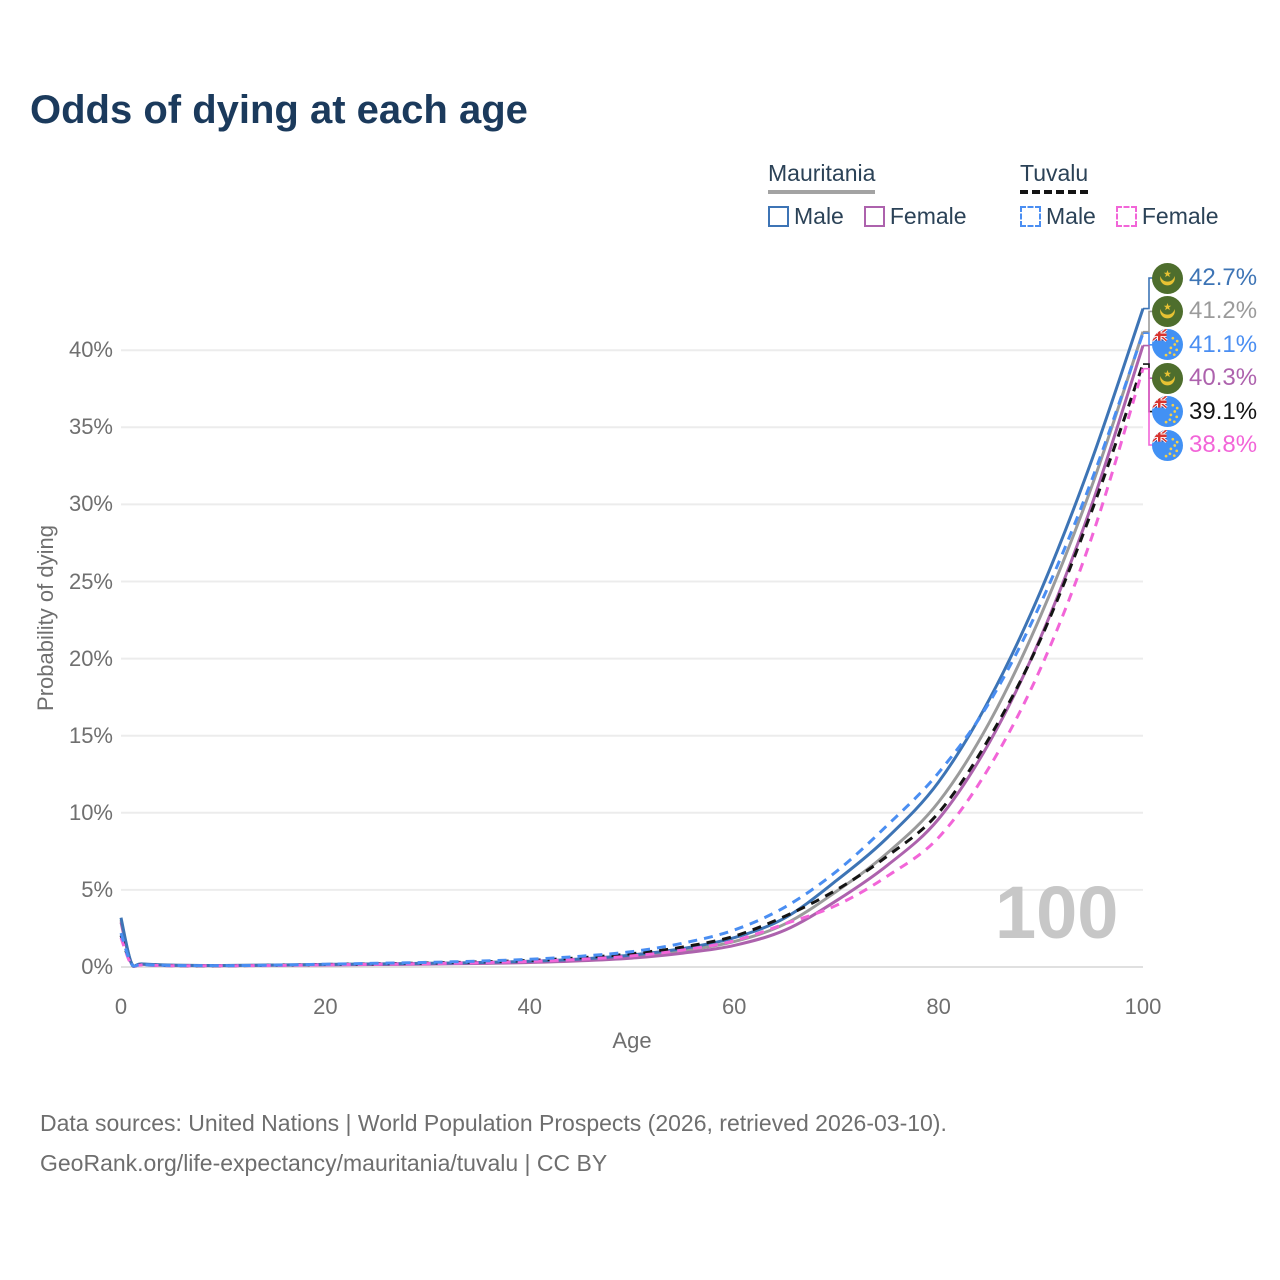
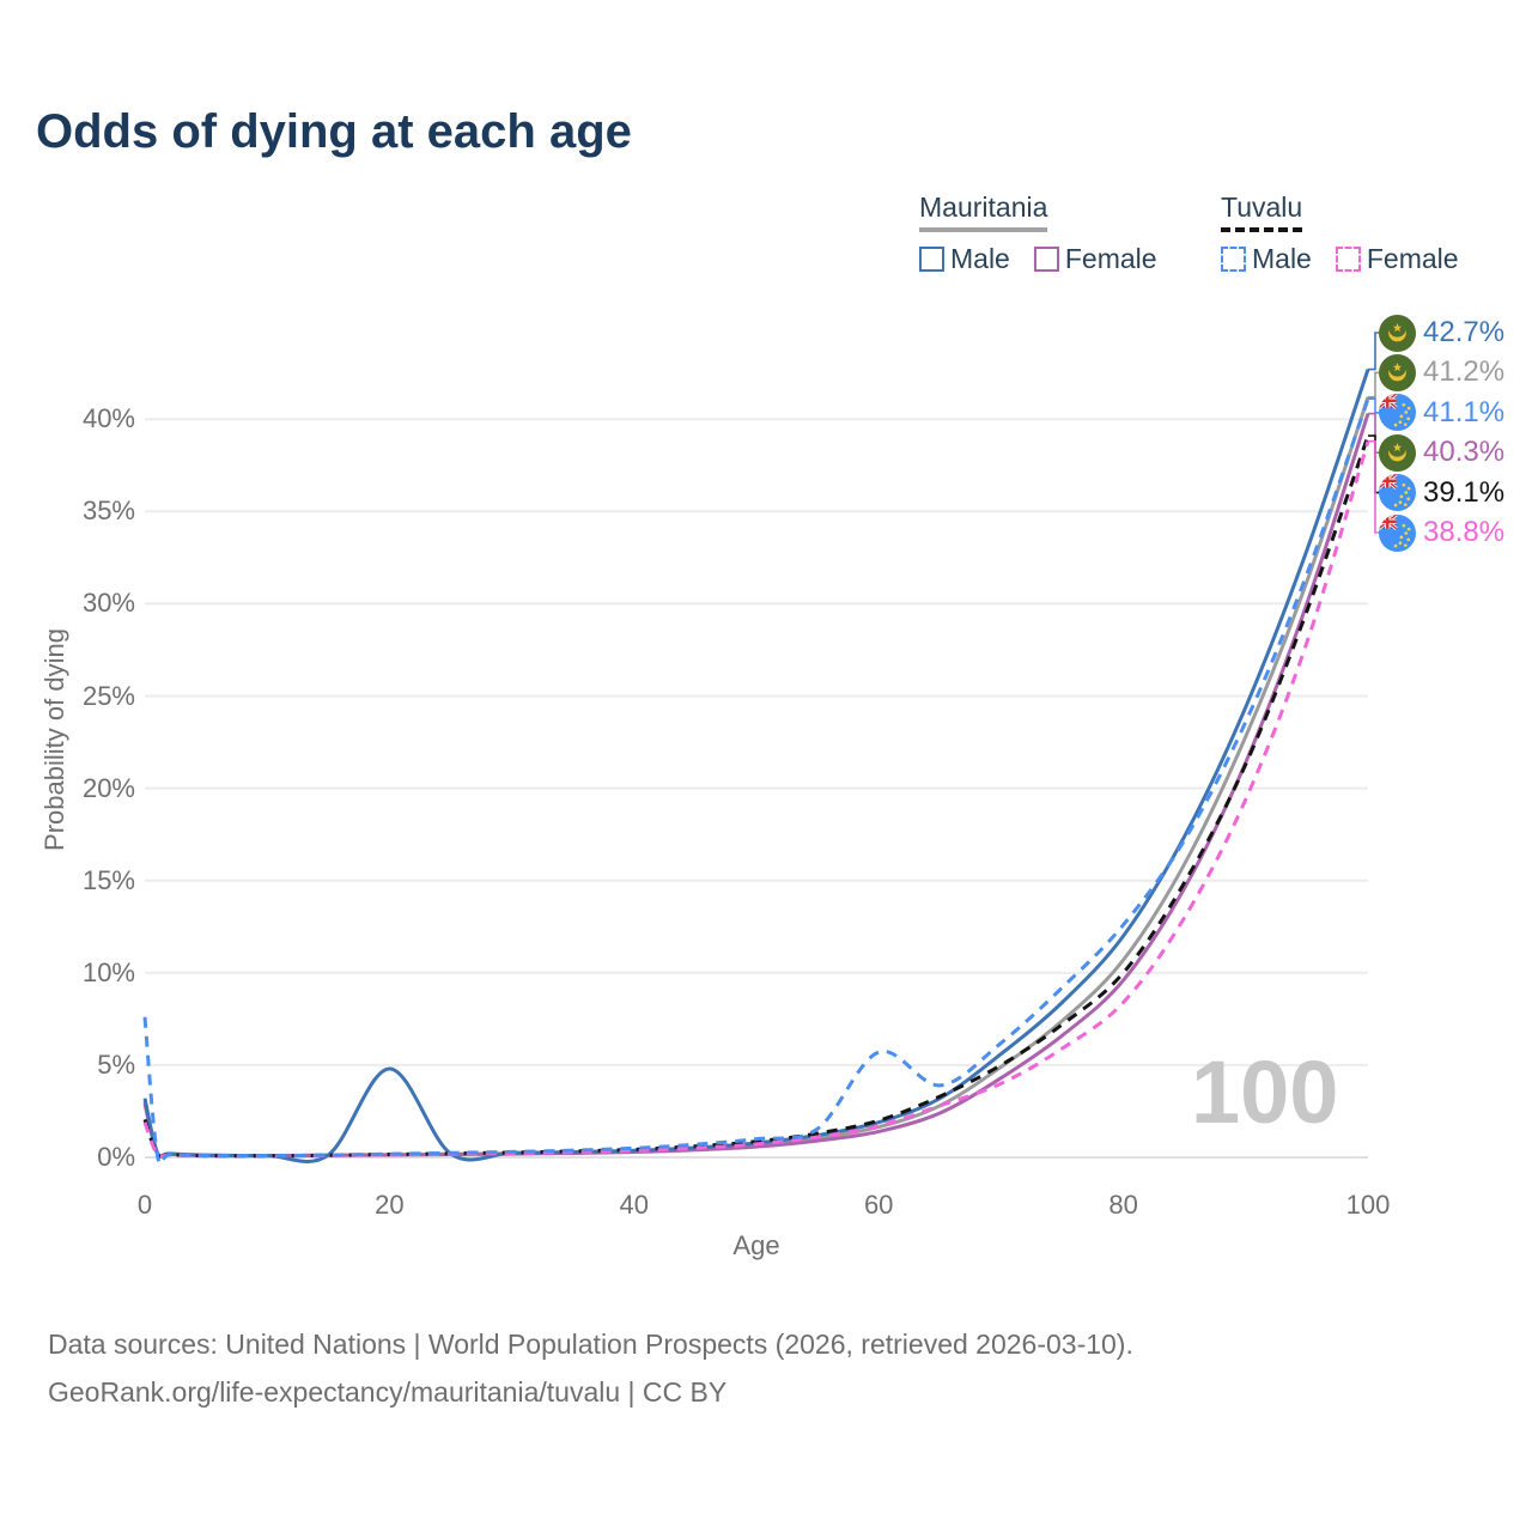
Tuvalu Male/0: 2.2% -> 7.6%
Mauritania Male/20: 0.2% -> 4.8%
Tuvalu Male/60: 2.4% -> 5.7%
